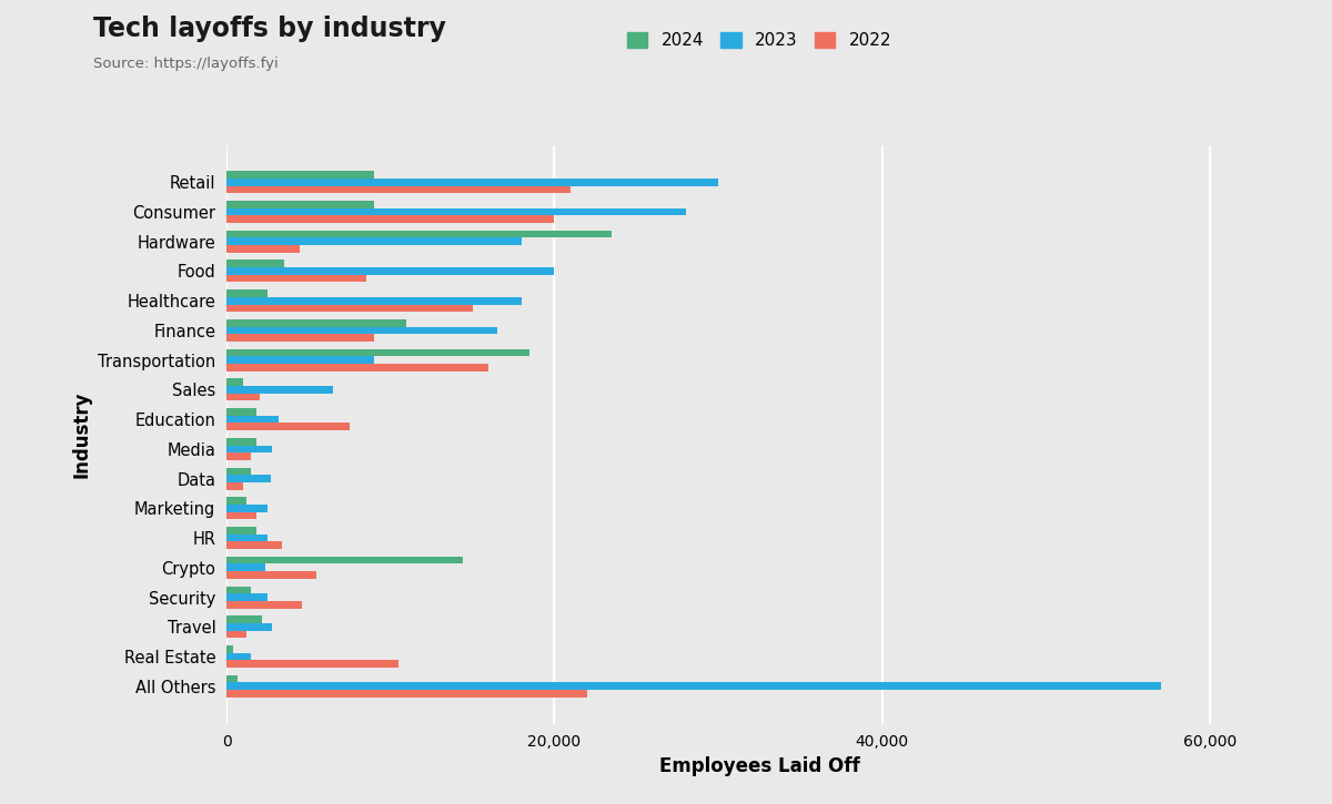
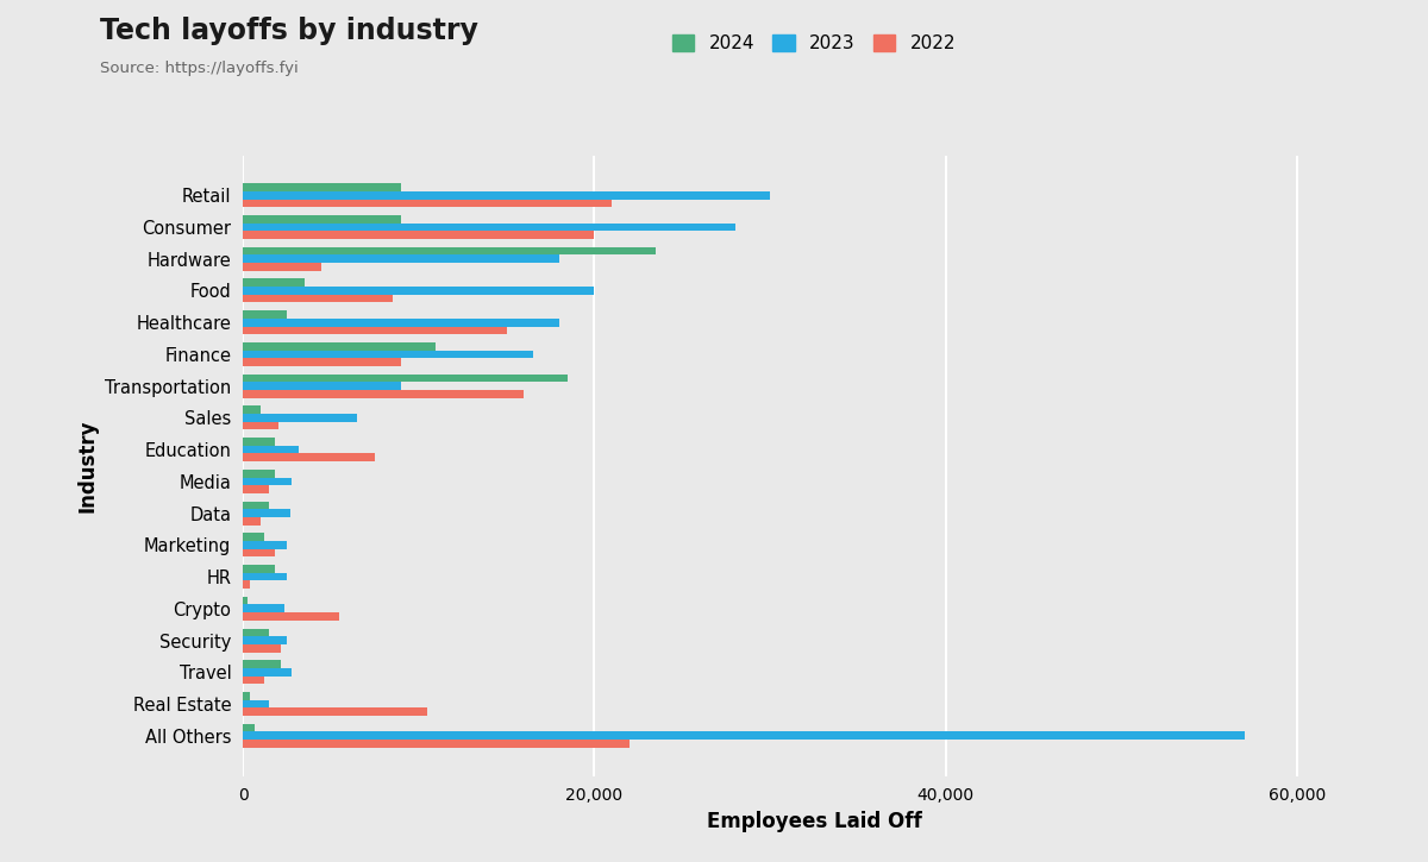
2022/HR: 3,400 -> 400
2024/Crypto: 14,400 -> 300
2022/Security: 4,600 -> 2,200
